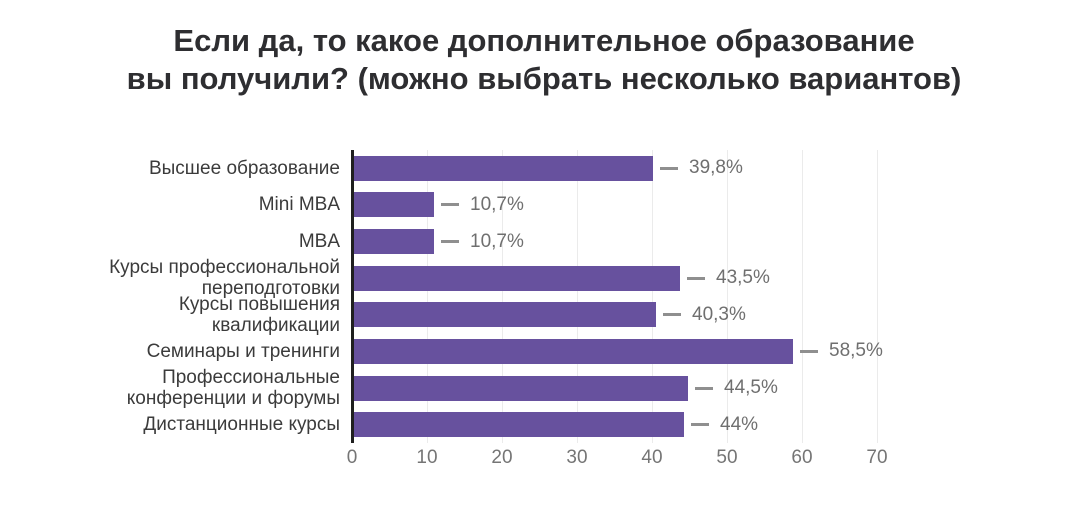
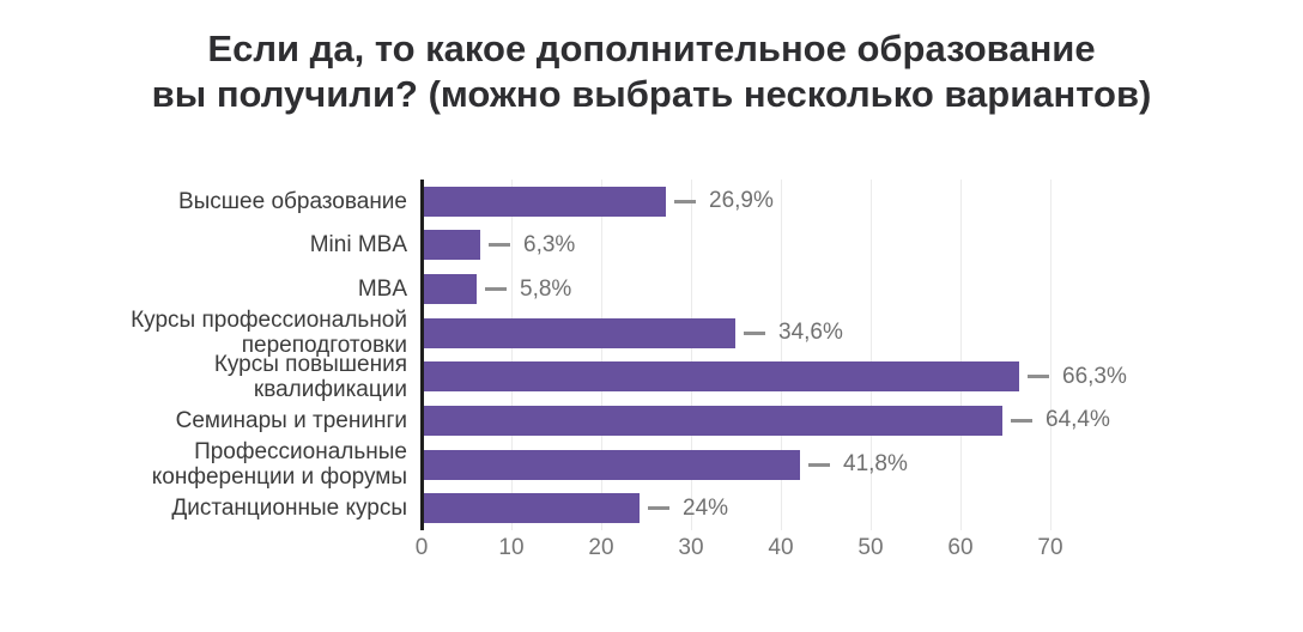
Высшее образование: 39,8% -> 26,9%
Mini MBA: 10,7% -> 6,3%
MBA: 10,7% -> 5,8%
Курсы профессиональной переподготовки: 43,5% -> 34,6%
Курсы повышения квалификации: 40,3% -> 66,3%
Семинары и тренинги: 58,5% -> 64,4%
Профессиональные конференции и форумы: 44,5% -> 41,8%
Дистанционные курсы: 44% -> 24%
